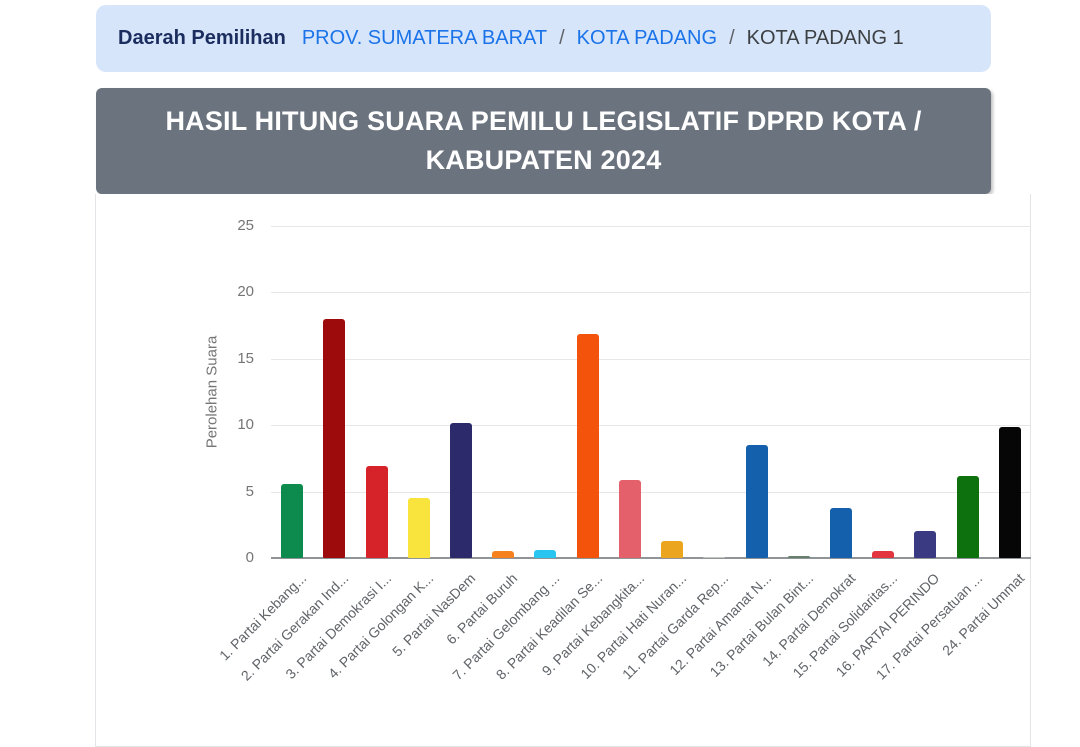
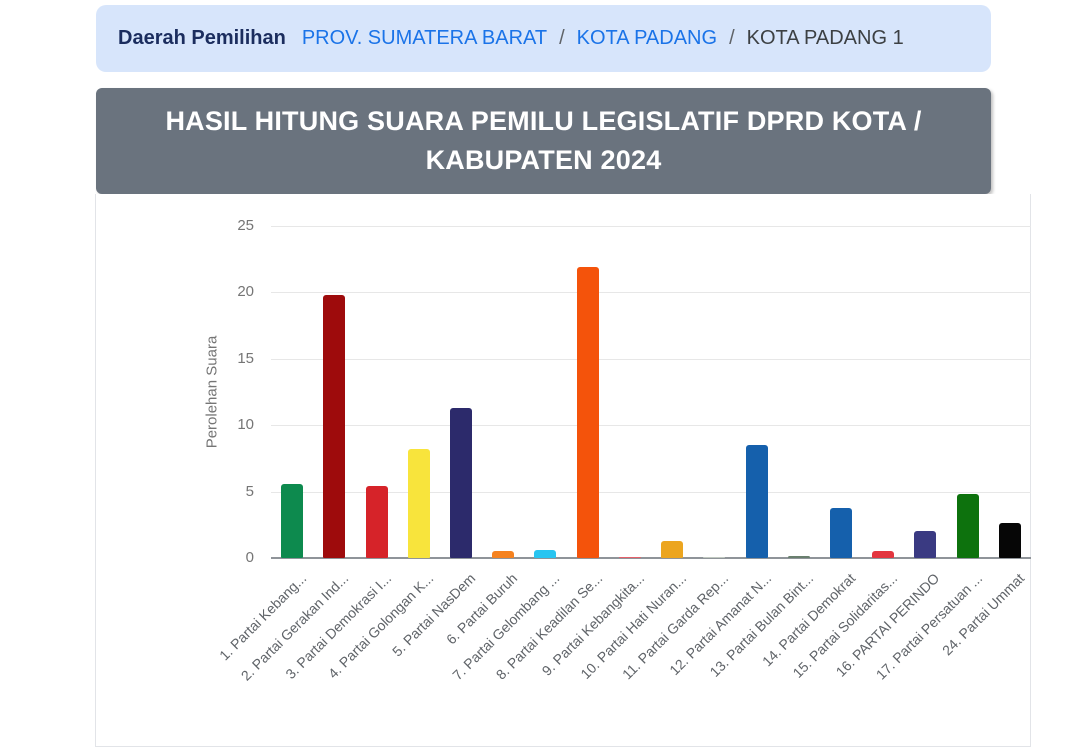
2. Partai Gerakan Ind...: 18.0 -> 19.8
3. Partai Demokrasi I...: 6.9 -> 5.4
4. Partai Golongan K...: 4.5 -> 8.2
5. Partai NasDem: 10.2 -> 11.3
8. Partai Keadilan Se...: 16.9 -> 21.9
9. Partai Kebangkita...: 5.9 -> 0.1
17. Partai Persatuan ...: 6.2 -> 4.8
24. Partai Ummat: 9.9 -> 2.6
